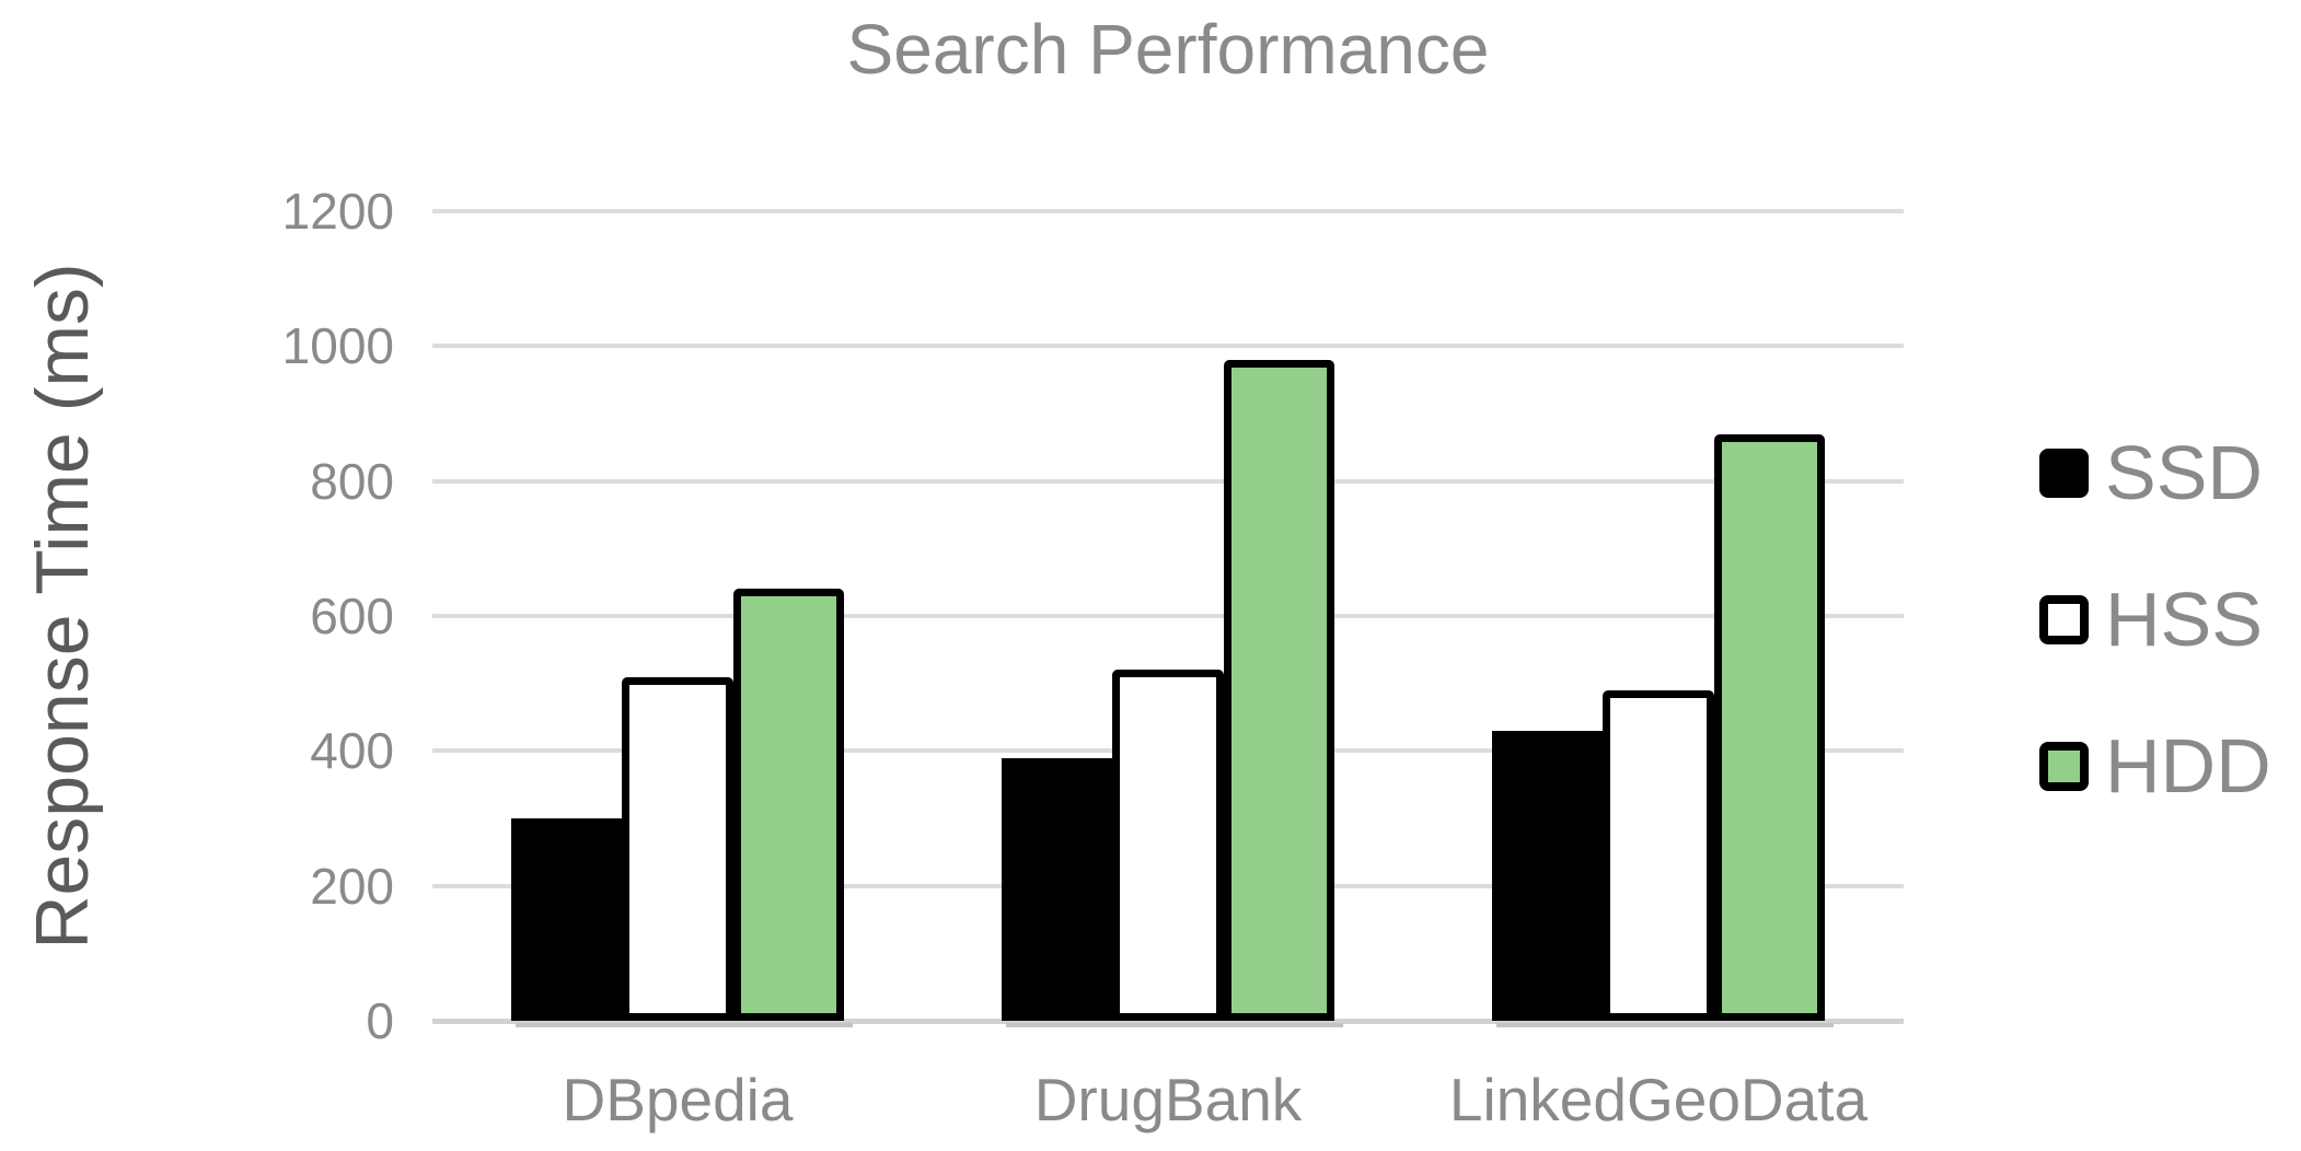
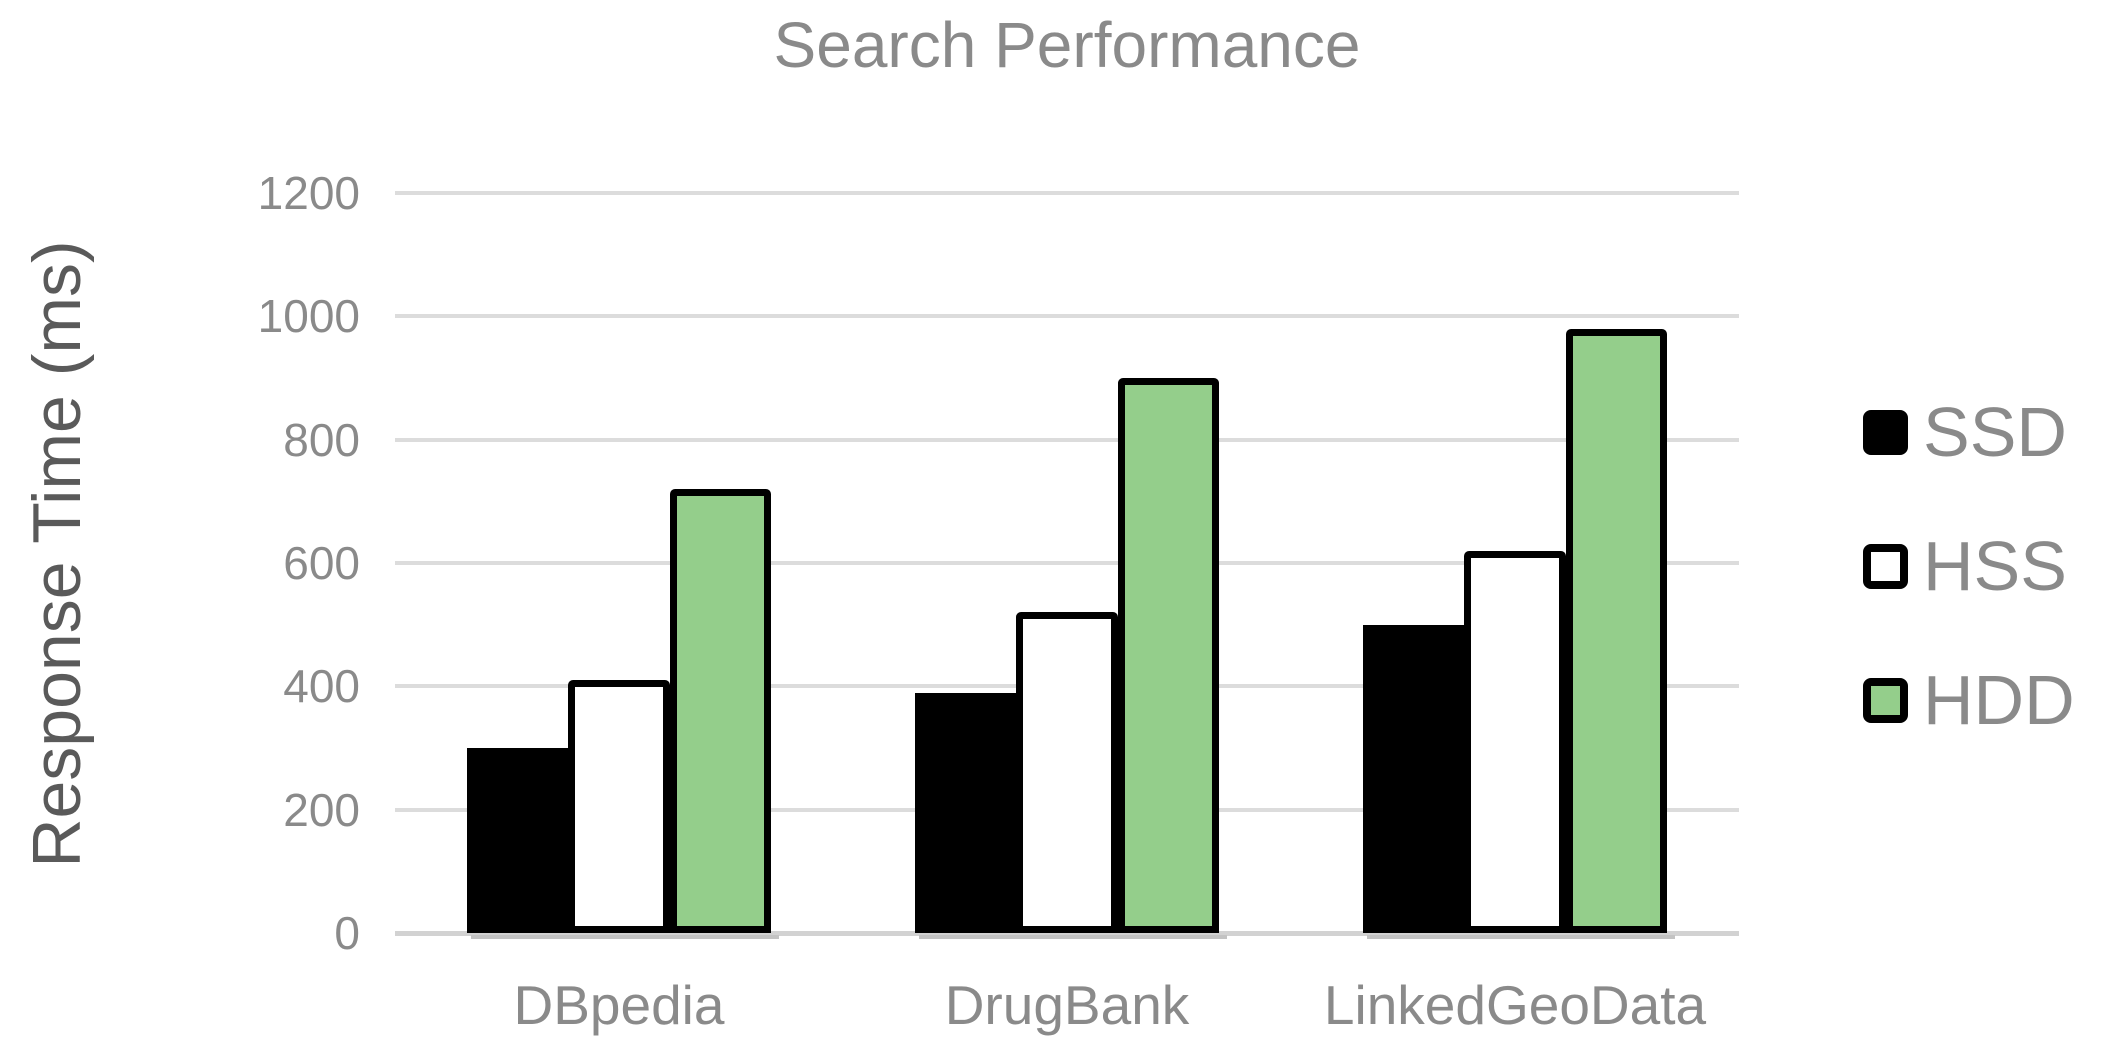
HSS/DBpedia: 510 -> 410
HDD/DBpedia: 640 -> 720
HDD/DrugBank: 980 -> 900
SSD/LinkedGeoData: 430 -> 500
HSS/LinkedGeoData: 490 -> 620
HDD/LinkedGeoData: 870 -> 980
